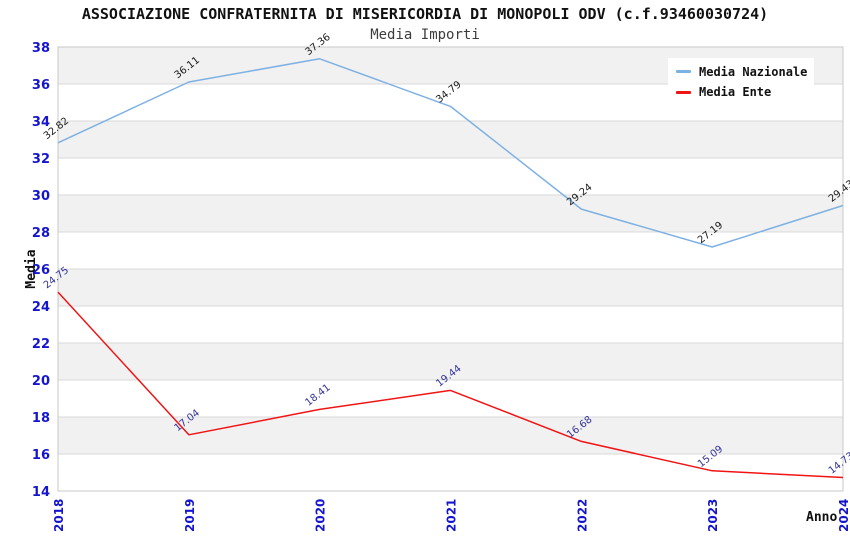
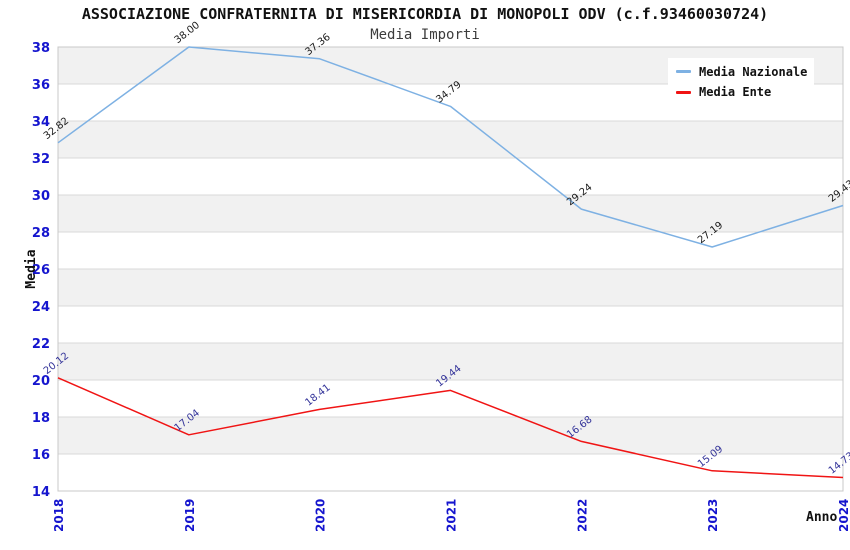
Media Ente/2018: 24.75 -> 20.12
Media Nazionale/2019: 36.11 -> 38.00
